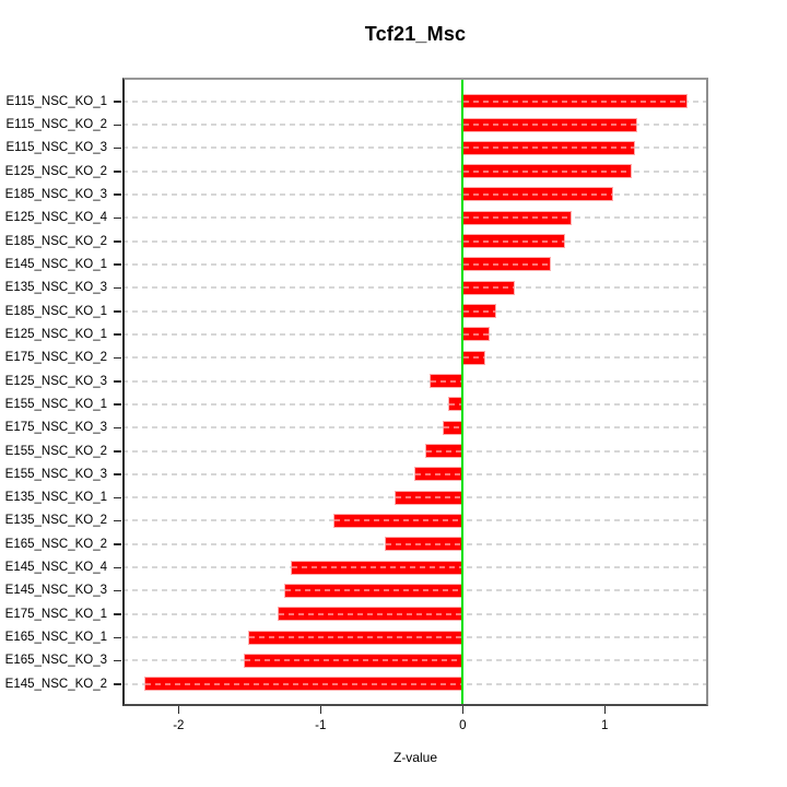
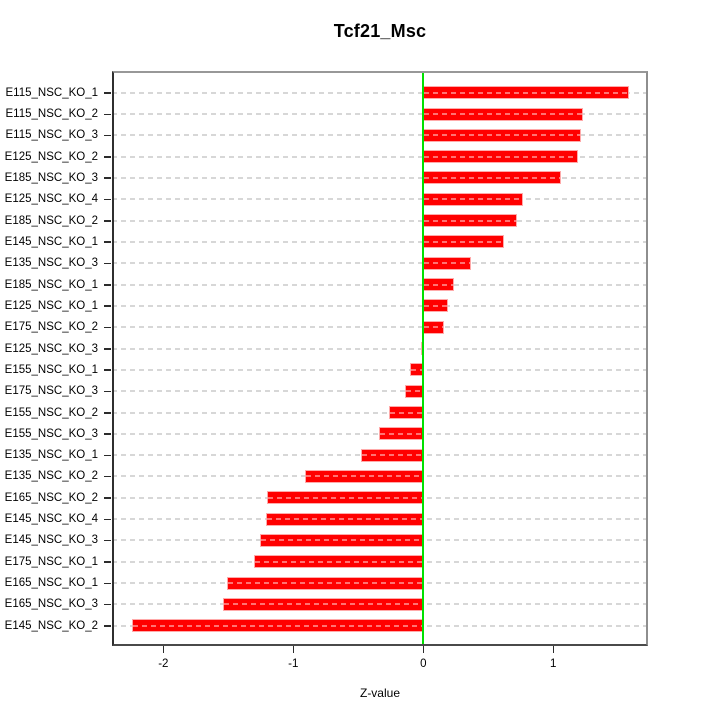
E125_NSC_KO_3: -0.23 -> -0.02
E165_NSC_KO_2: -0.55 -> -1.20
